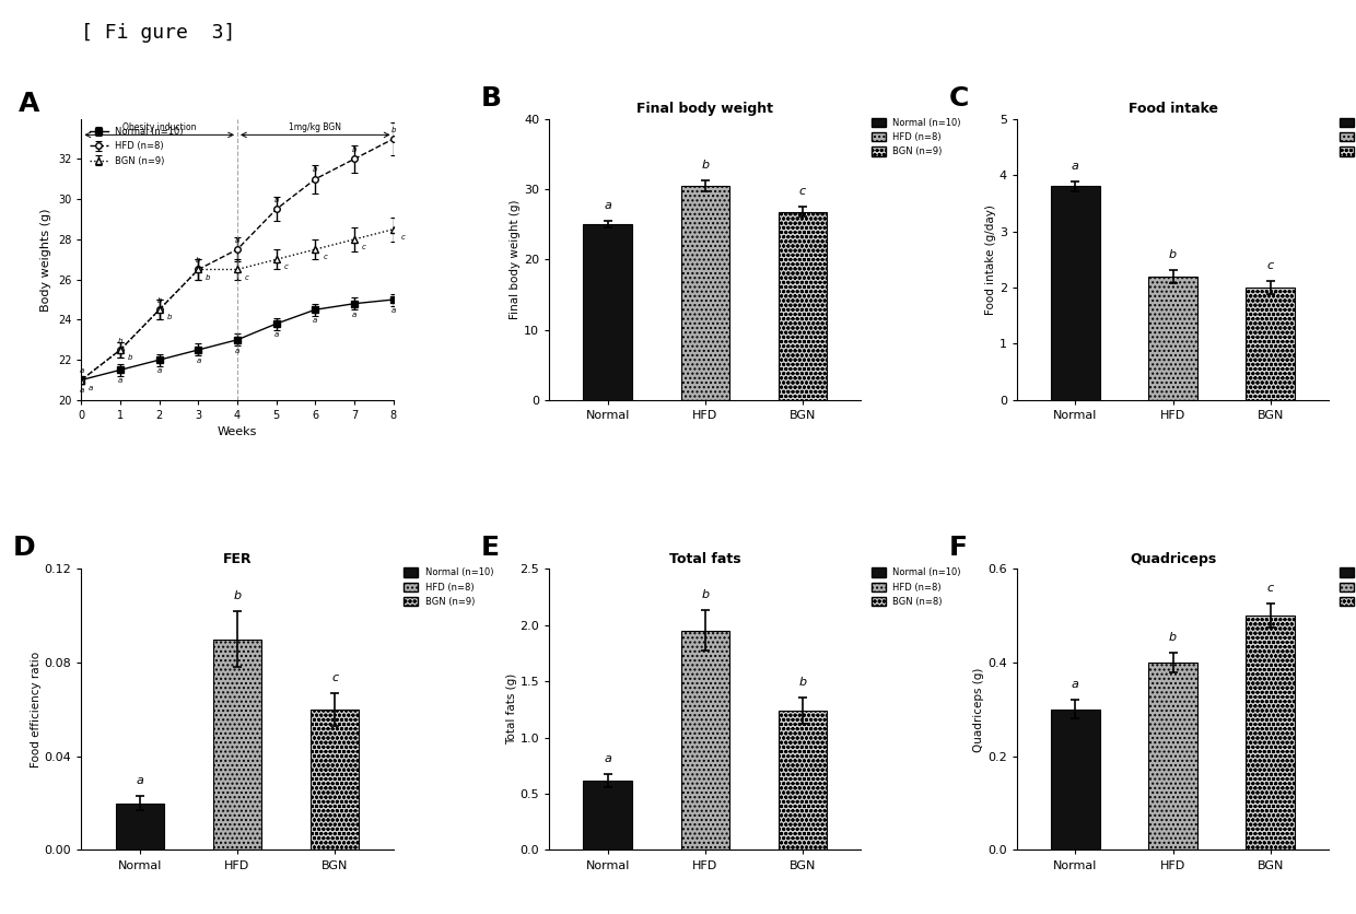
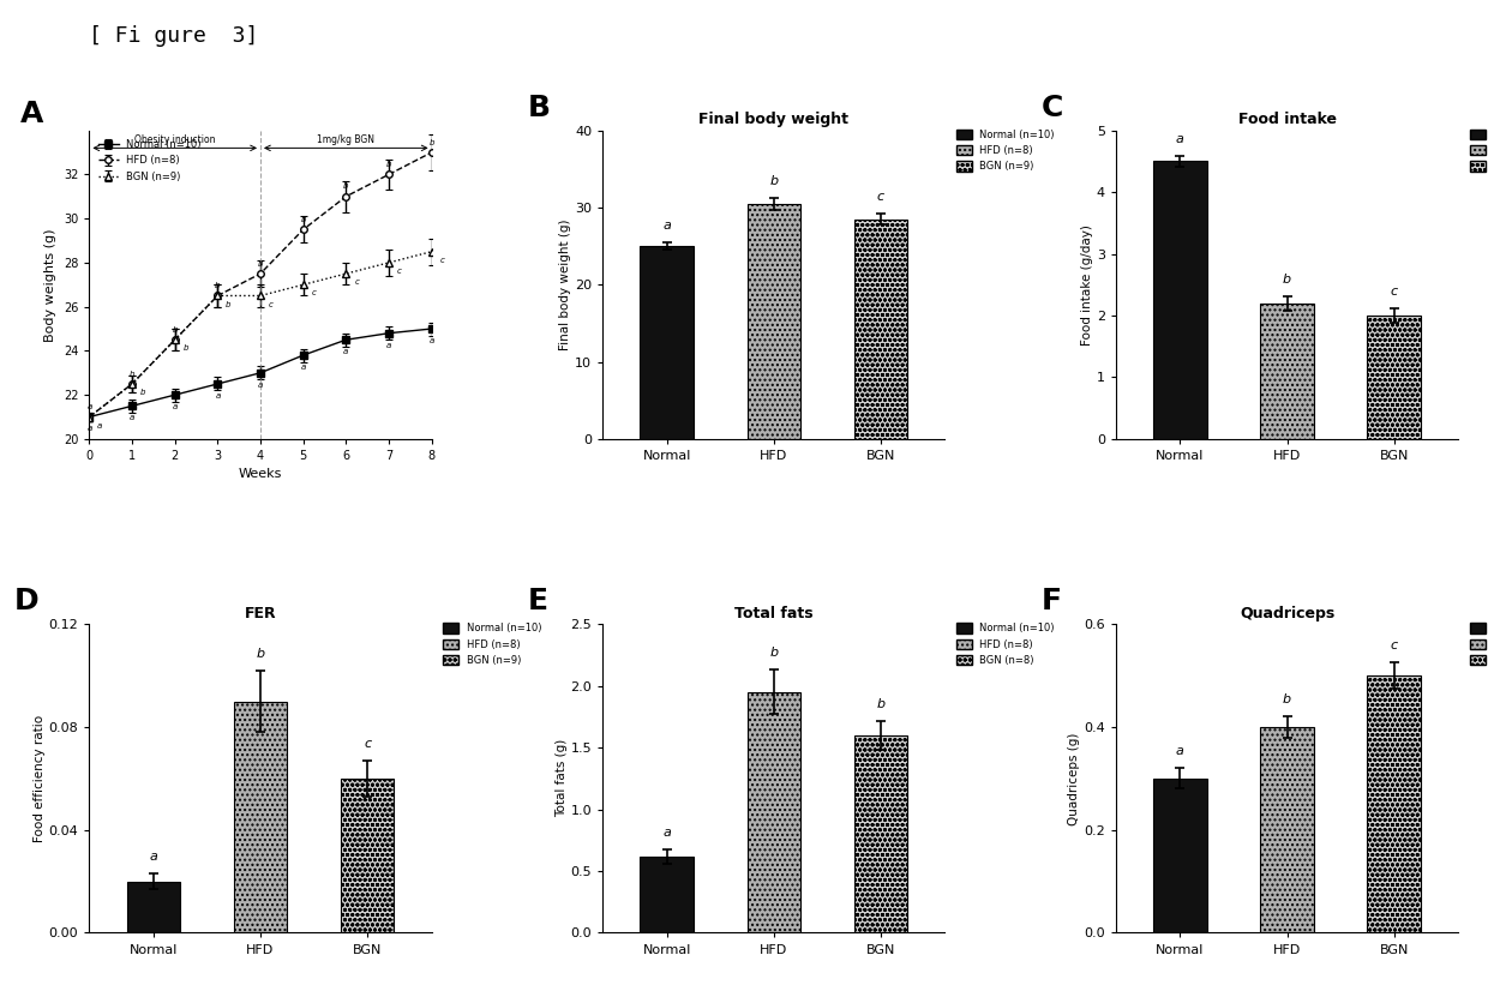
Final body weight/BGN: 26.8 -> 28.5
Food intake/Normal: 3.8 -> 4.5
Total fats/BGN: 1.24 -> 1.60
